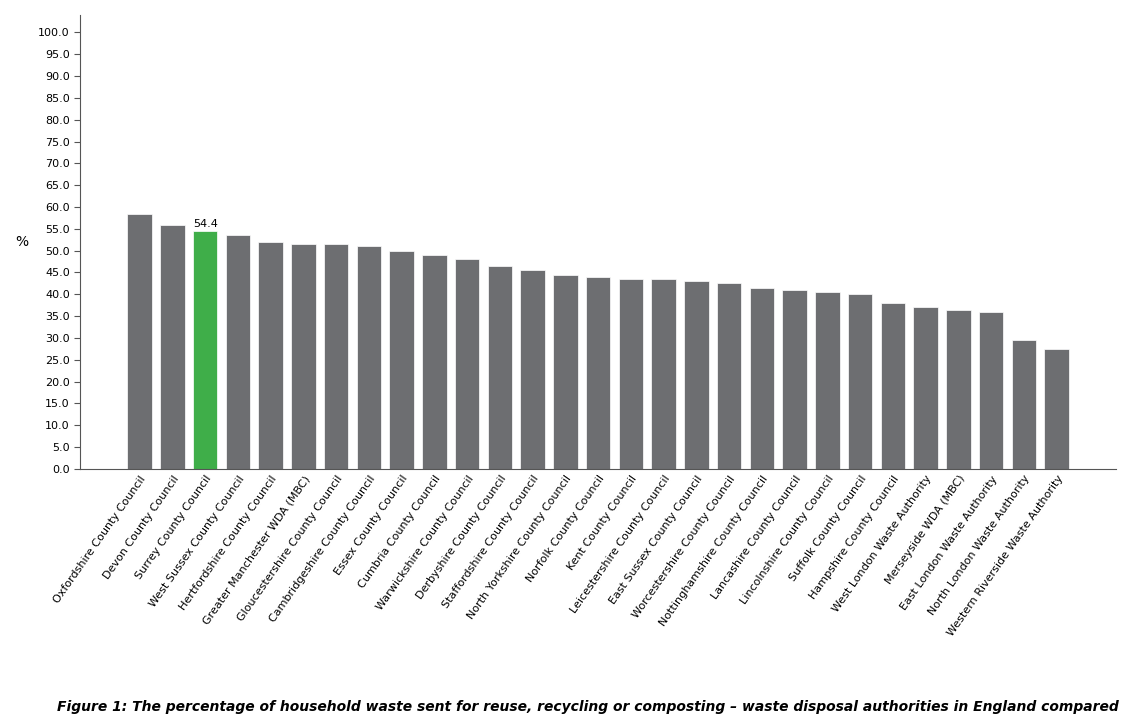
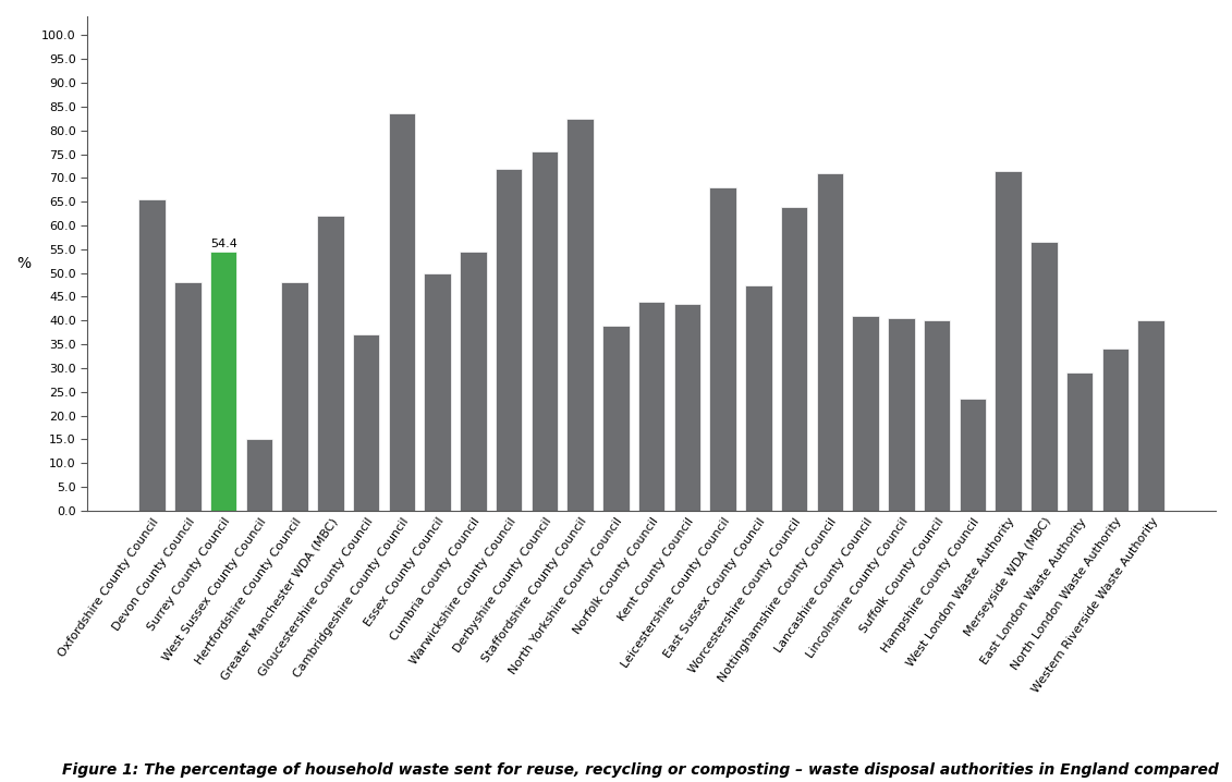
Oxfordshire County Council: 58.5 -> 65.5
Devon County Council: 55.8 -> 48.0
West Sussex County Council: 53.5 -> 15.0
Hertfordshire County Council: 52.0 -> 48.0
Greater Manchester WDA (MBC): 51.5 -> 62.0
Gloucestershire County Council: 51.5 -> 37.0
Cambridgeshire County Council: 51.0 -> 83.5
Cumbria County Council: 49.0 -> 54.5
Warwickshire County Council: 48.0 -> 72.0
Derbyshire County Council: 46.5 -> 75.5
Staffordshire County Council: 45.5 -> 82.5
North Yorkshire County Council: 44.5 -> 39.0
Leicestershire County Council: 43.5 -> 68.0
East Sussex County Council: 43.0 -> 47.5
Worcestershire County Council: 42.5 -> 64.0
Nottinghamshire County Council: 41.5 -> 71.0
Hampshire County Council: 38.0 -> 23.5
West London Waste Authority: 37.0 -> 71.5
Merseyside WDA (MBC): 36.5 -> 56.5
East London Waste Authority: 36.0 -> 29.0
North London Waste Authority: 29.5 -> 34.0
Western Riverside Waste Authority: 27.5 -> 40.0
